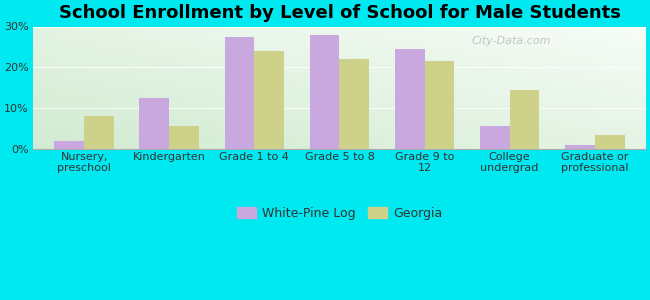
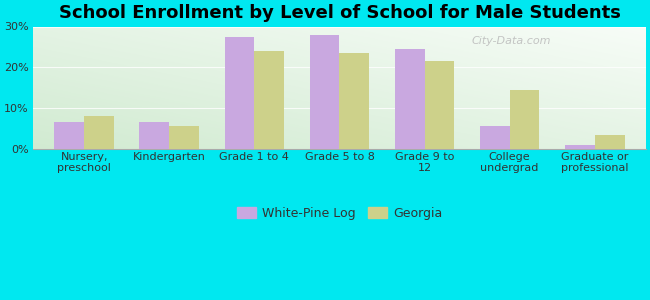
White-Pine Log/Nursery, preschool: 2.0% -> 6.5%
White-Pine Log/Kindergarten: 12.5% -> 6.5%
Georgia/Grade 5 to 8: 22.0% -> 23.5%
